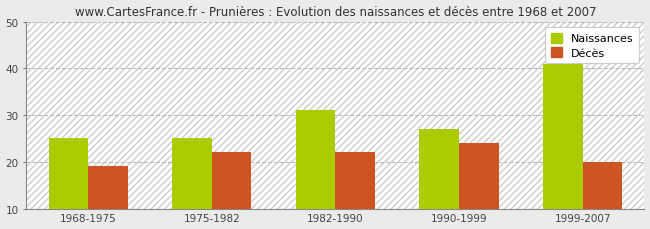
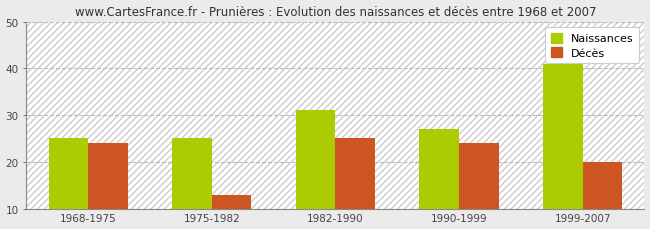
Décès/1968-1975: 19 -> 24
Décès/1975-1982: 22 -> 13
Décès/1982-1990: 22 -> 25
